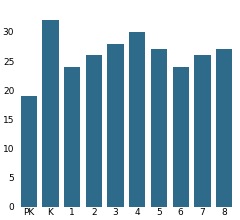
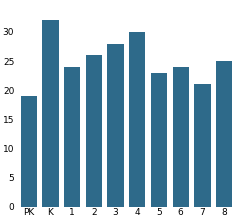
5: 27 -> 23
7: 26 -> 21
8: 27 -> 25
